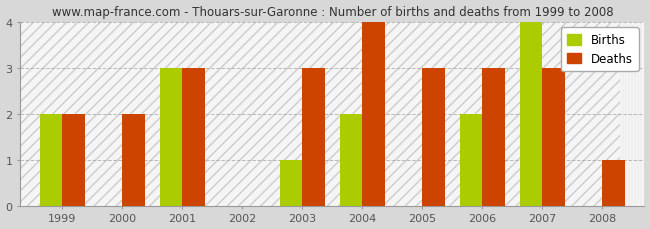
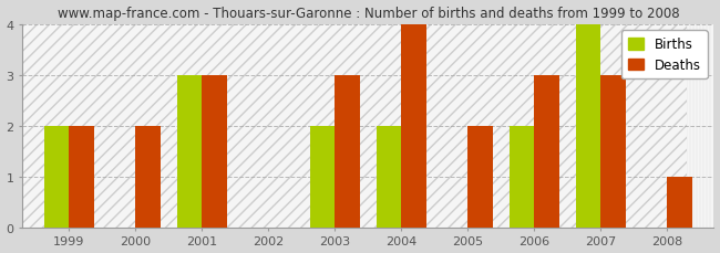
Births/2003: 1 -> 2
Deaths/2005: 3 -> 2
